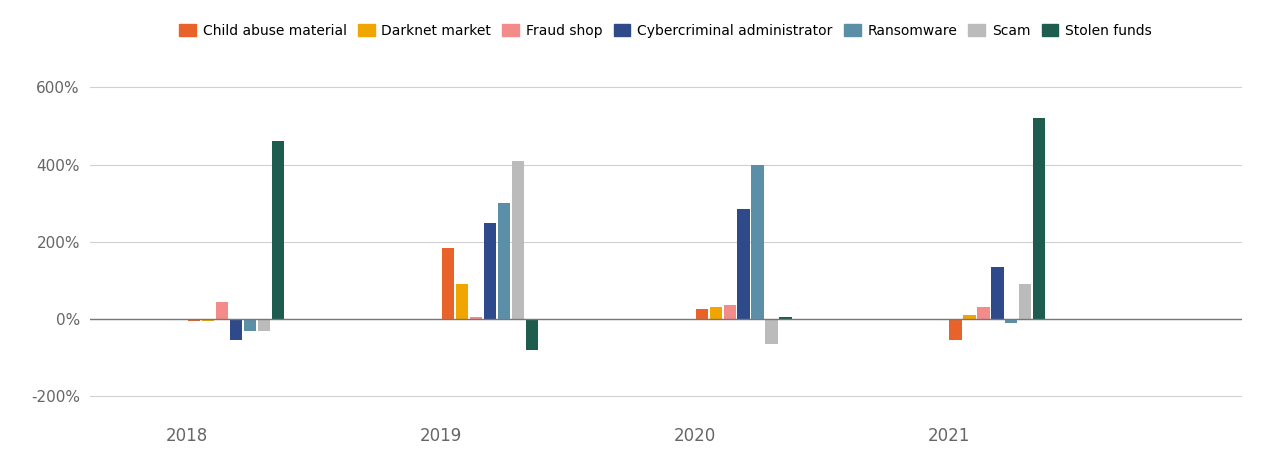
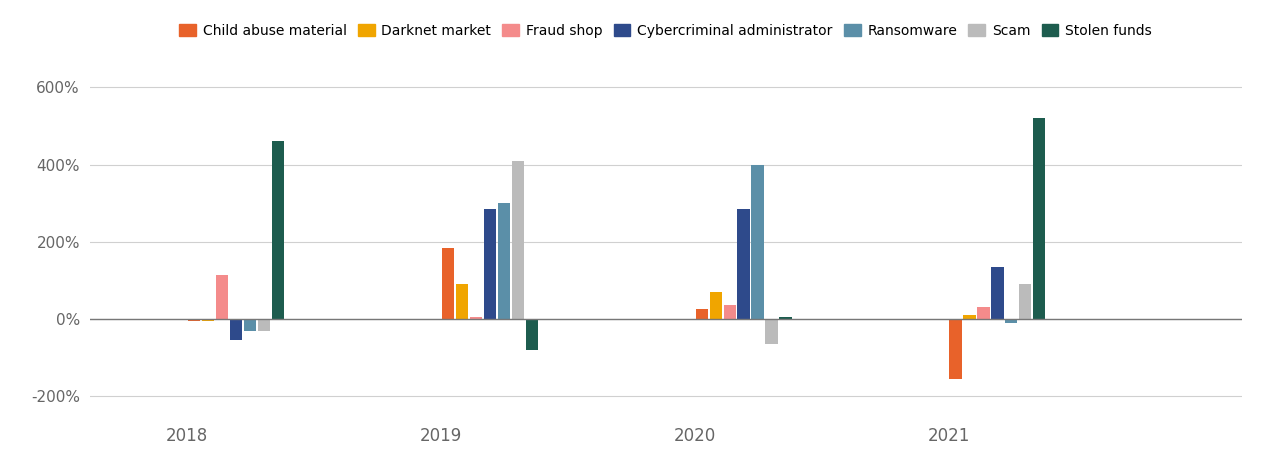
Fraud shop/2018: 45% -> 115%
Cybercriminal administrator/2019: 248% -> 285%
Darknet market/2020: 32% -> 70%
Child abuse material/2021: -55% -> -155%
